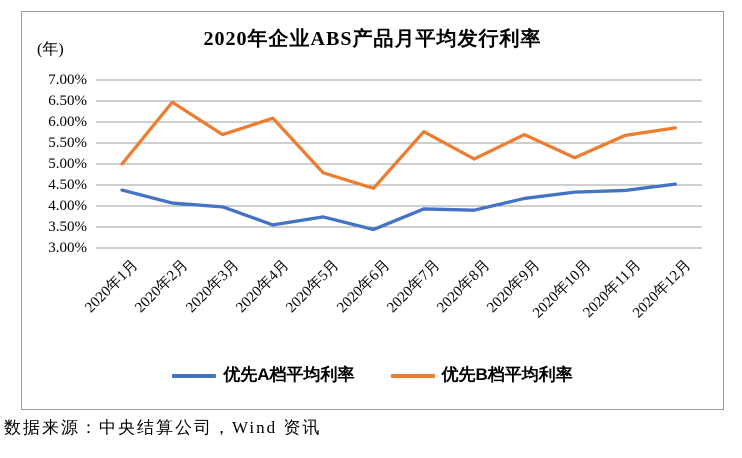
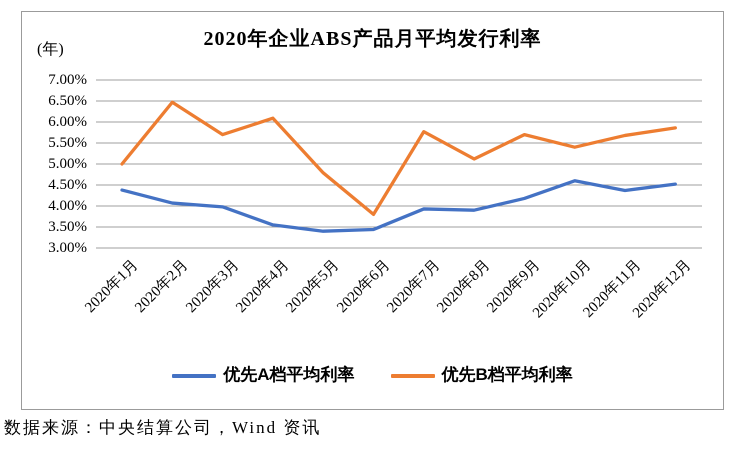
优先A档平均利率/2020年5月: 3.7% -> 3.4%
优先B档平均利率/2020年6月: 4.4% -> 3.8%
优先A档平均利率/2020年10月: 4.3% -> 4.6%
优先B档平均利率/2020年10月: 5.2% -> 5.4%
